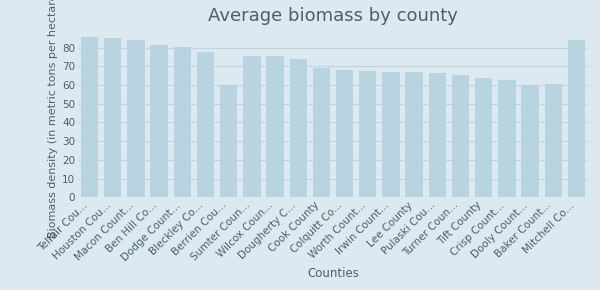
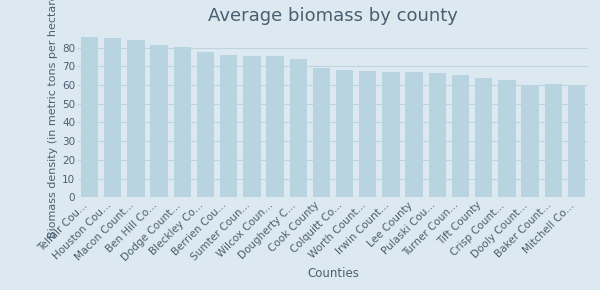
Berrien Cou...: 60 -> 76
Mitchell Co...: 84 -> 60
